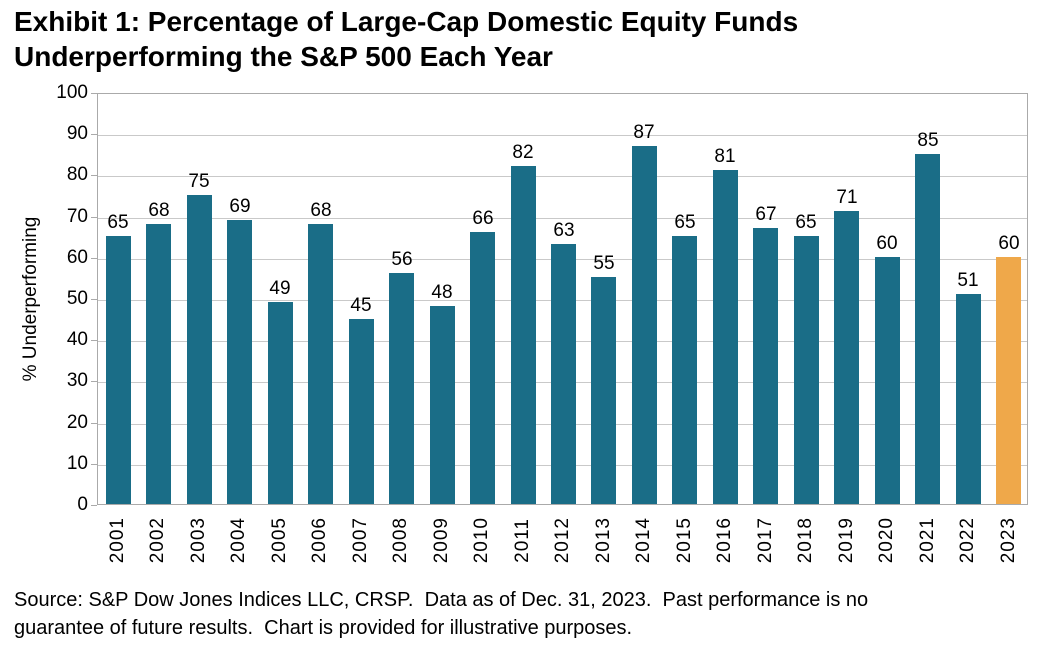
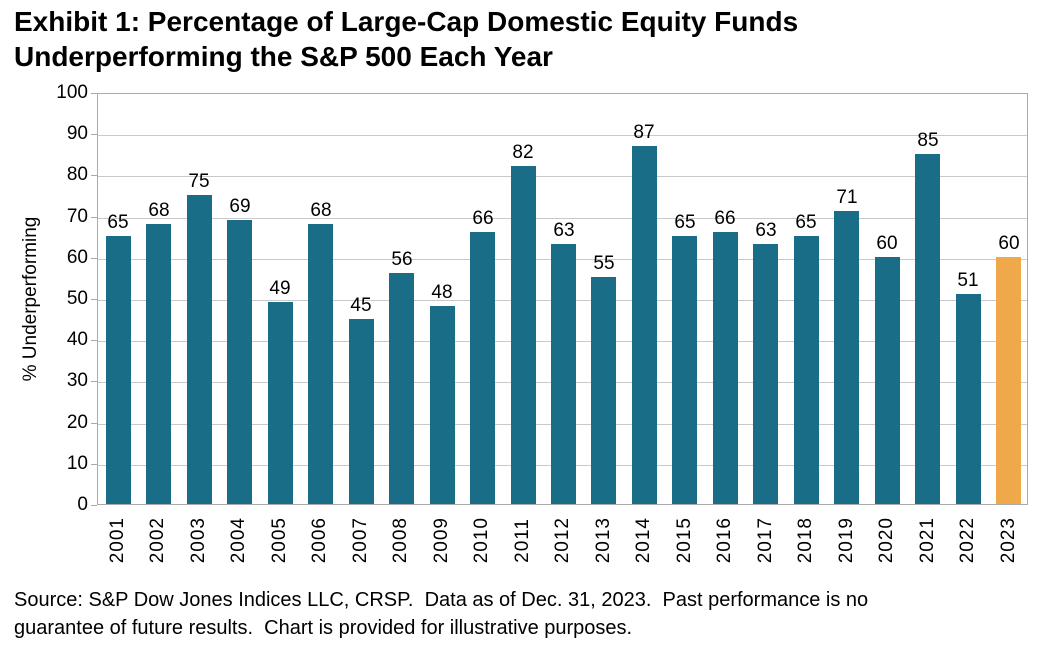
2016: 81 -> 66
2017: 67 -> 63
